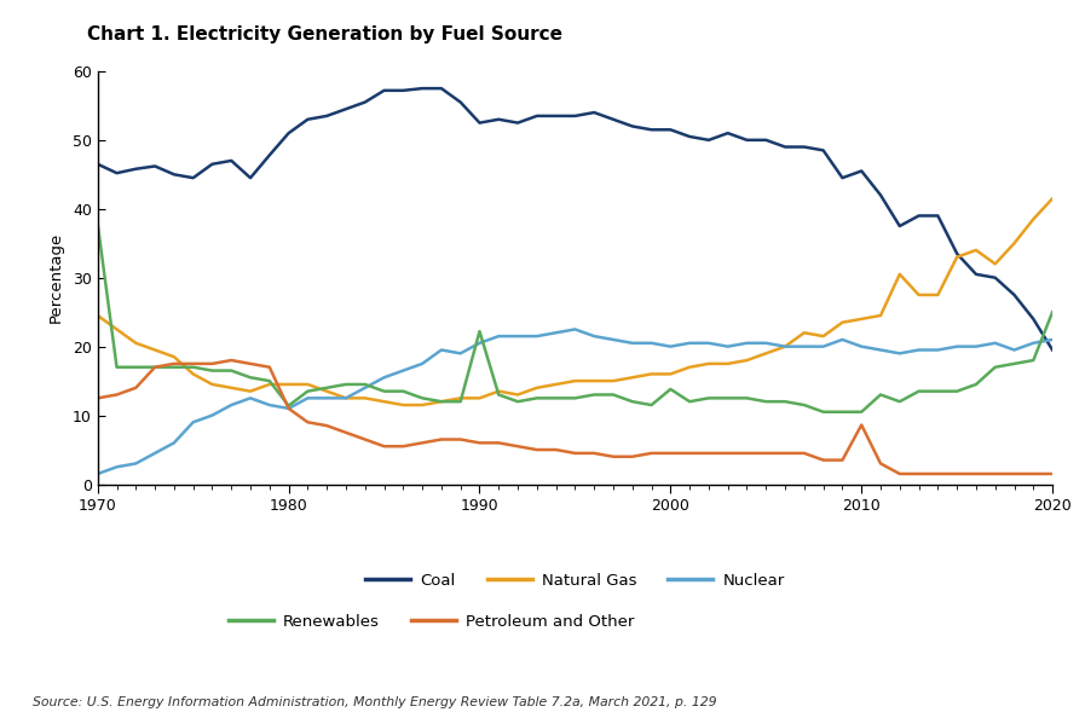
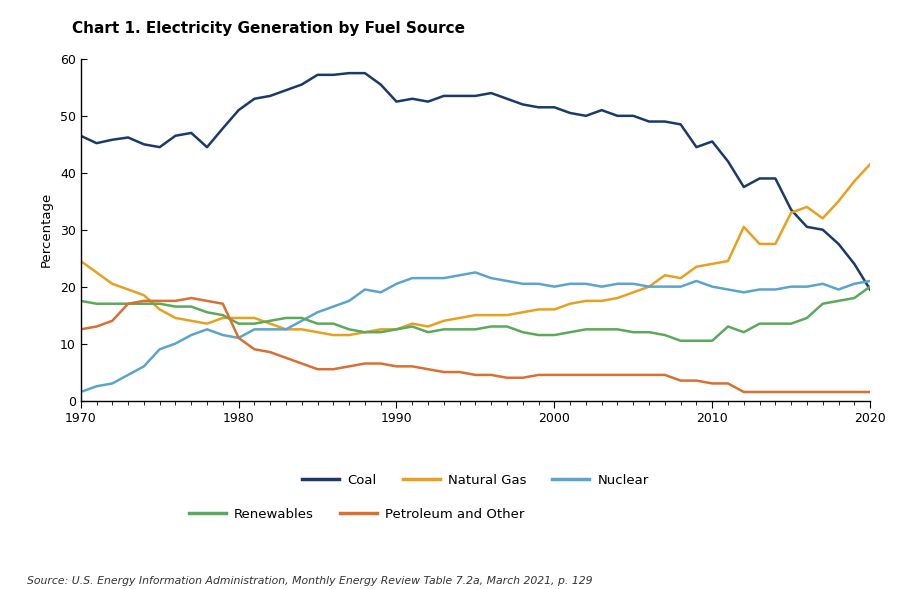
Renewables/1970: 37.8 -> 17.5
Renewables/1980: 11.4 -> 13.5
Renewables/1990: 22.2 -> 12.5
Renewables/2000: 13.8 -> 11.5
Petroleum and Other/2010: 8.6 -> 3.0
Renewables/2020: 25.0 -> 20.0
